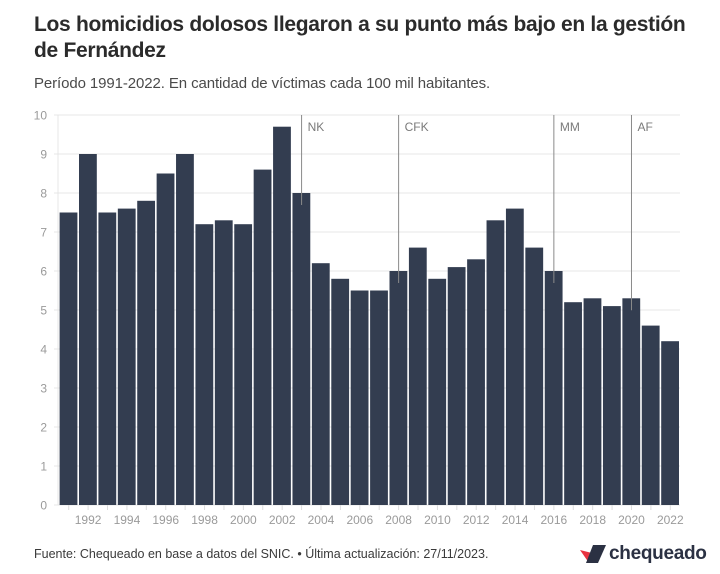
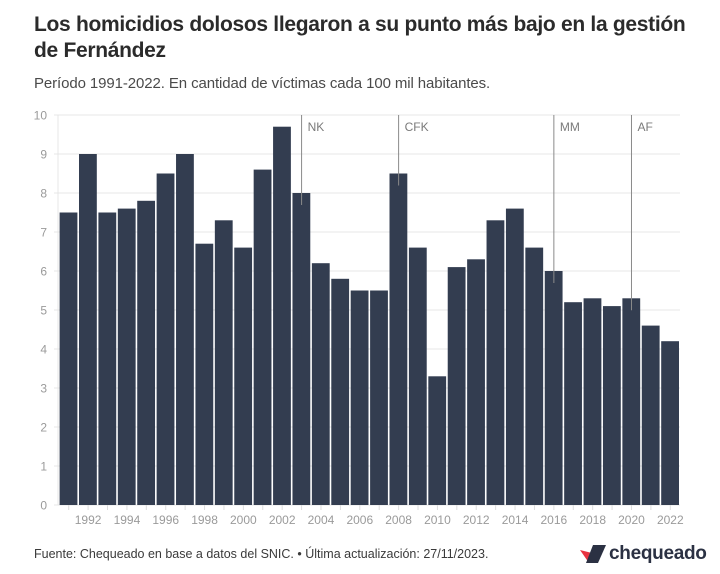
1998: 7.2 -> 6.7
2000: 7.2 -> 6.6
2008: 6.0 -> 8.5
2010: 5.8 -> 3.3
